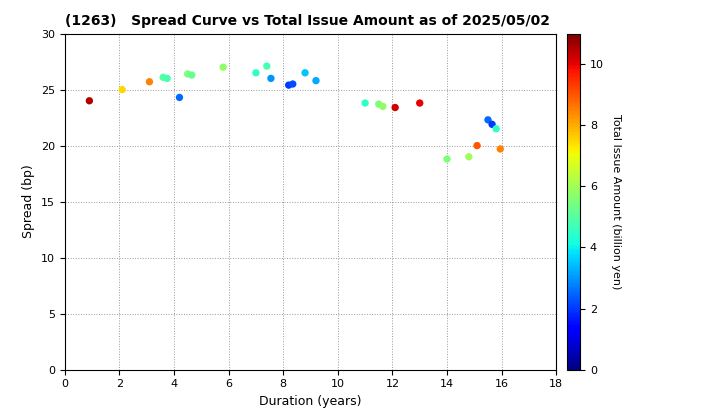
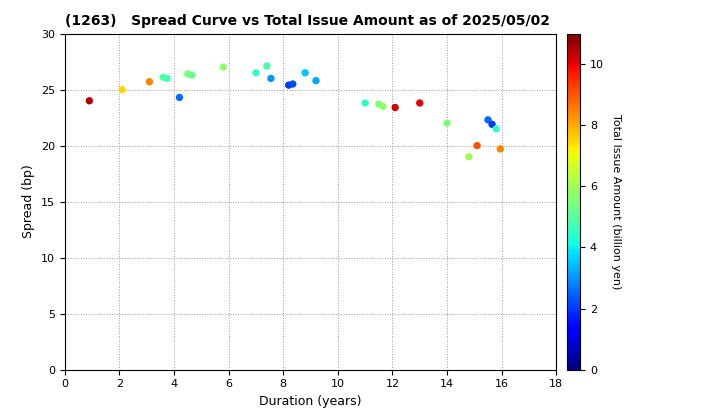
14: 18.8 -> 22.0
